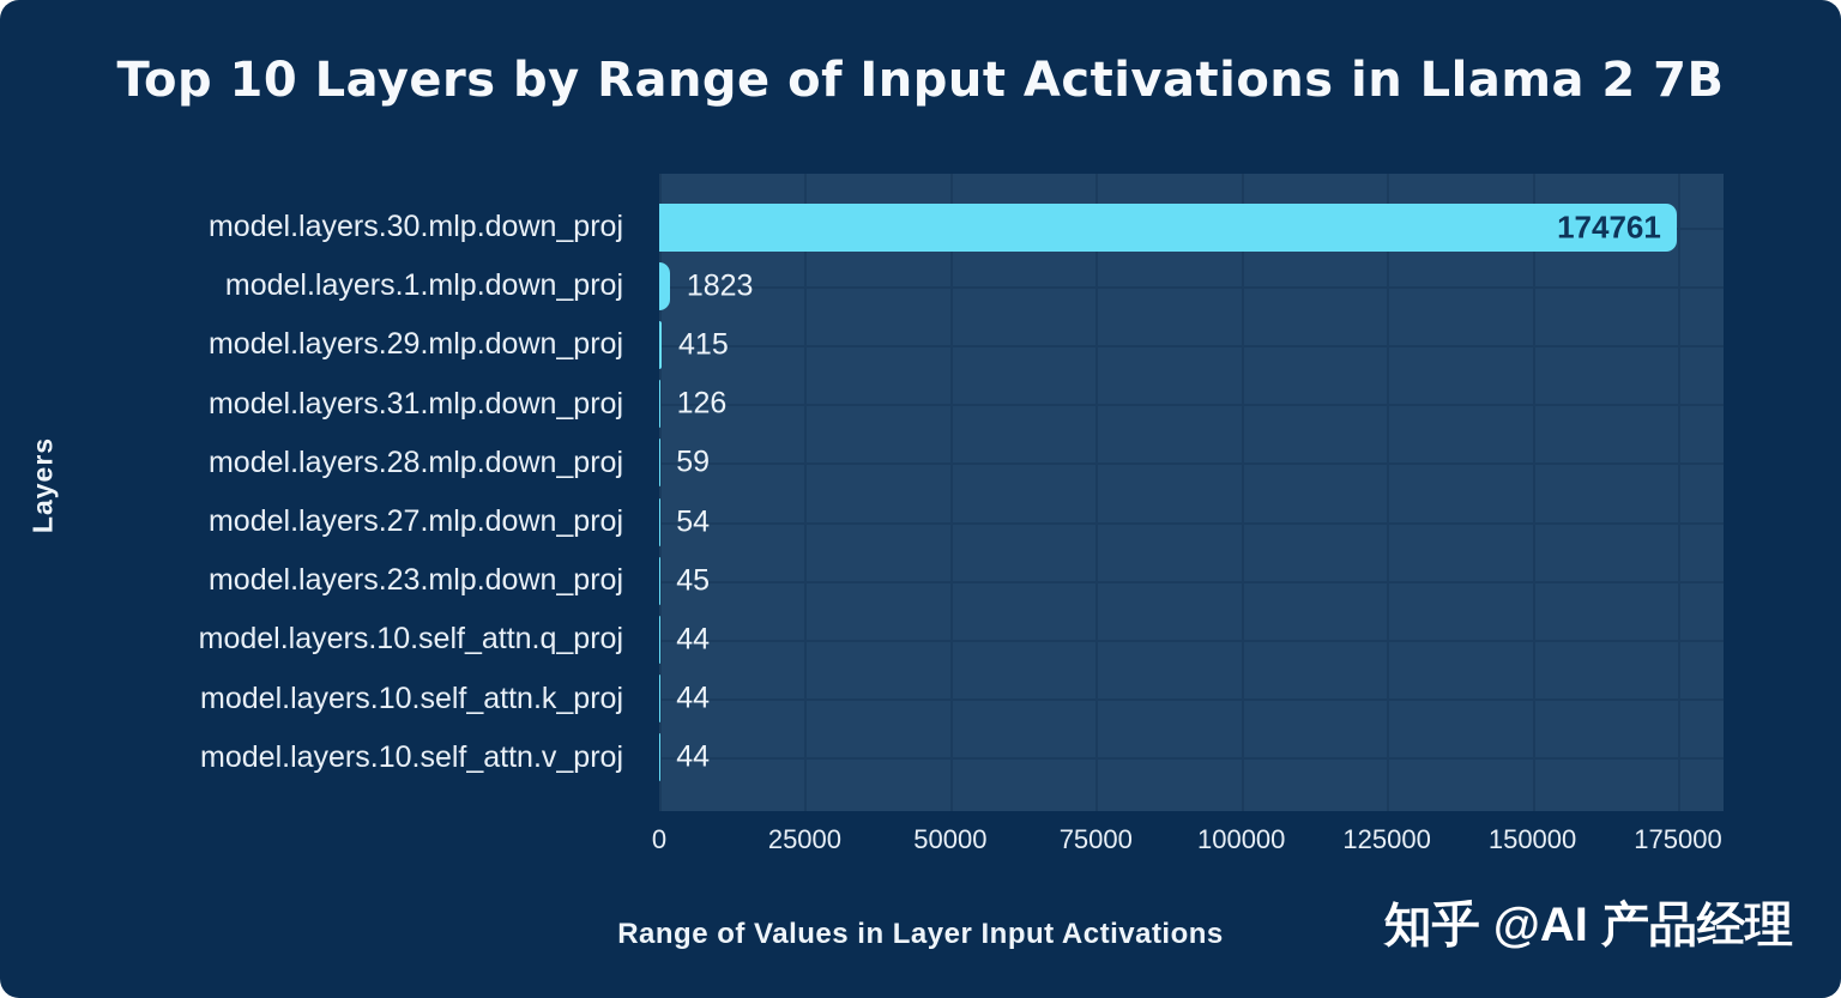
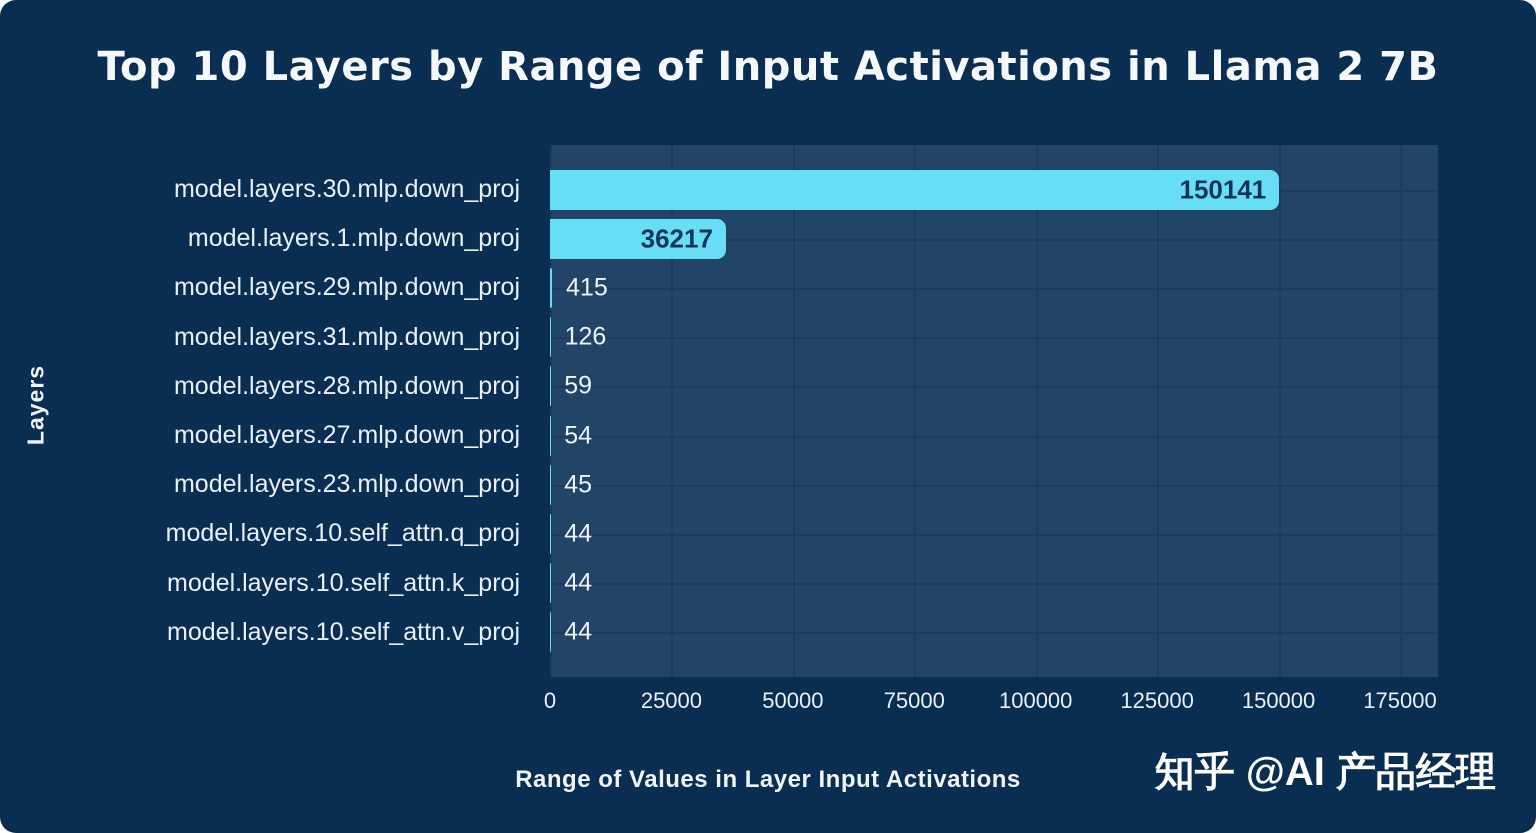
model.layers.30.mlp.down_proj: 174761 -> 150141
model.layers.1.mlp.down_proj: 1823 -> 36217
